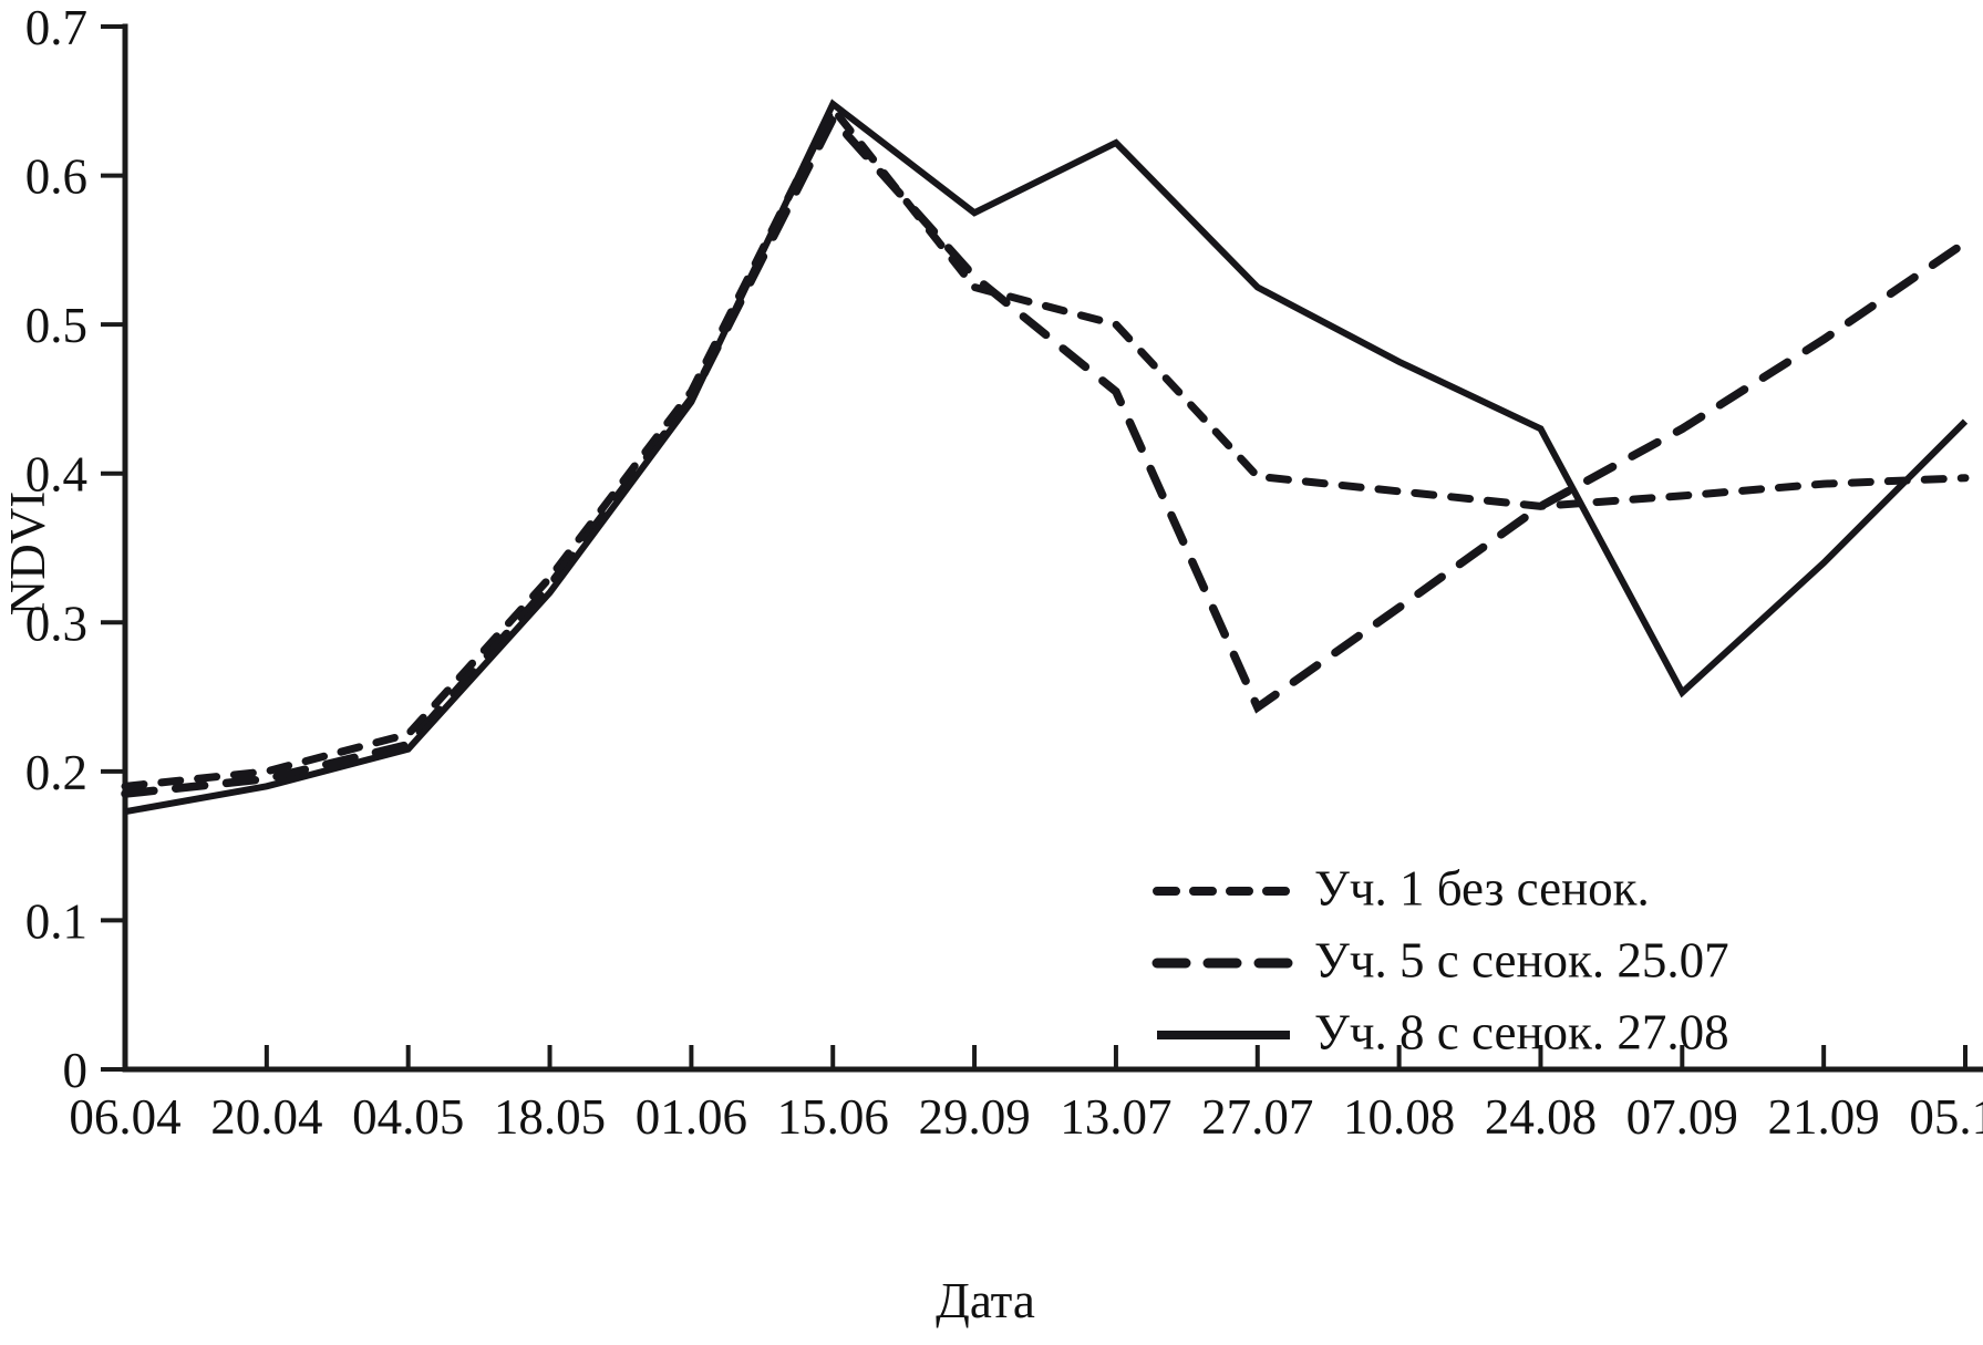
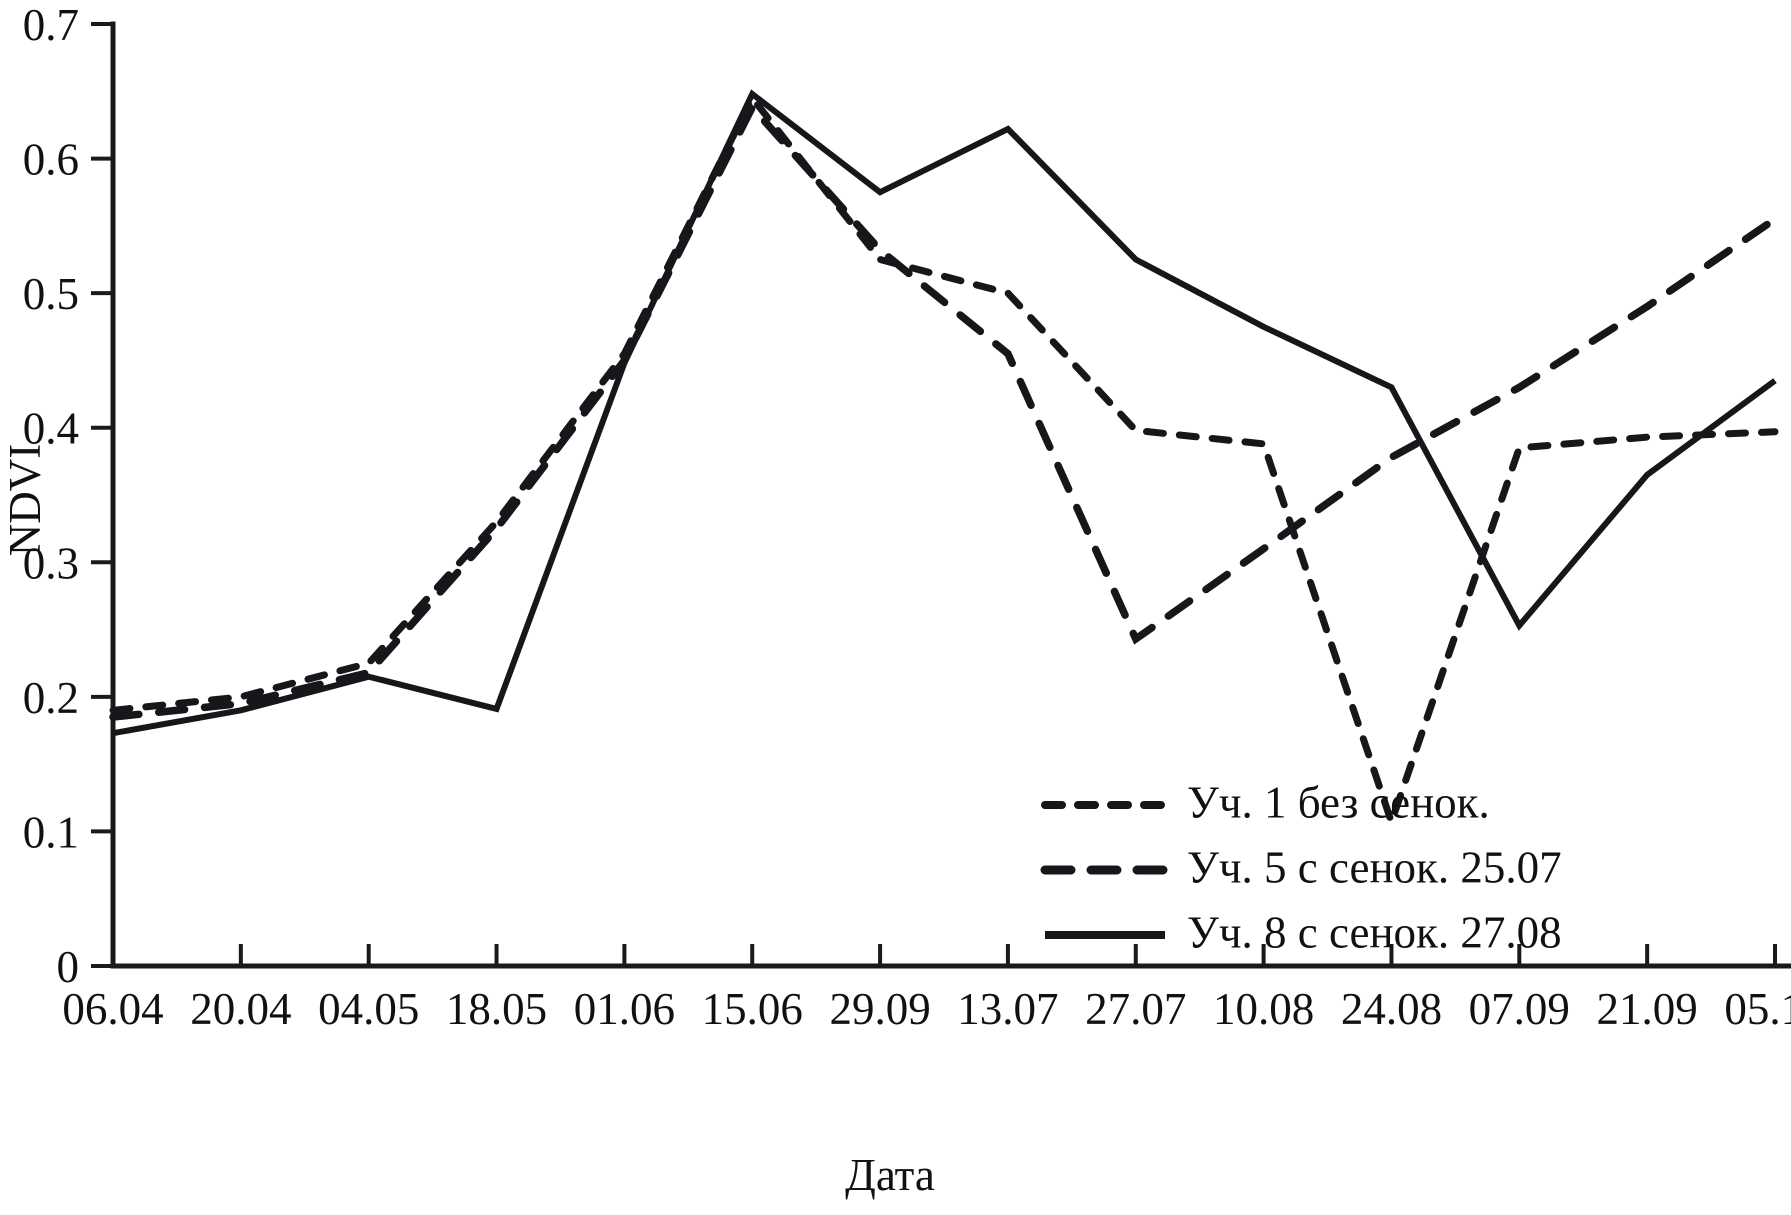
Уч. 8 с сенок. 27.08/18.05: 0.320 -> 0.191
Уч. 1 без сенок./24.08: 0.378 -> 0.107
Уч. 8 с сенок. 27.08/21.09: 0.340 -> 0.365
